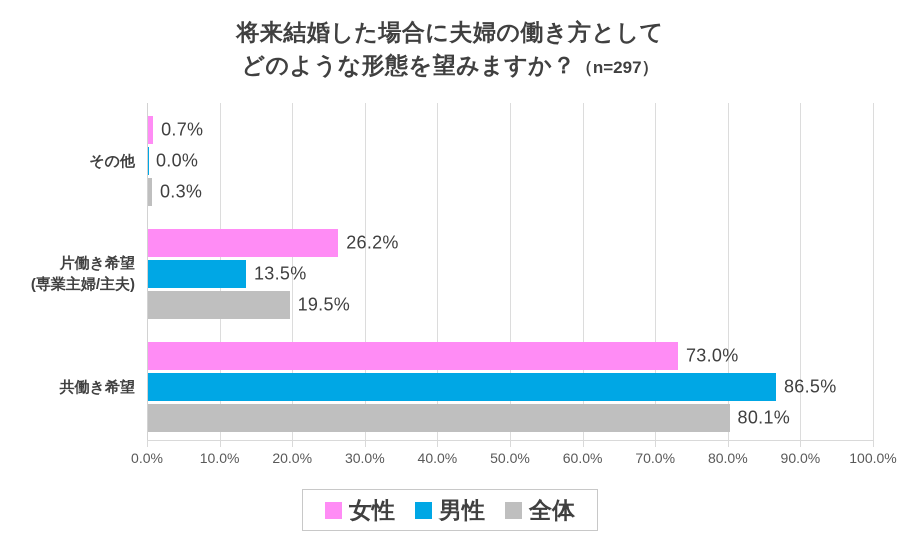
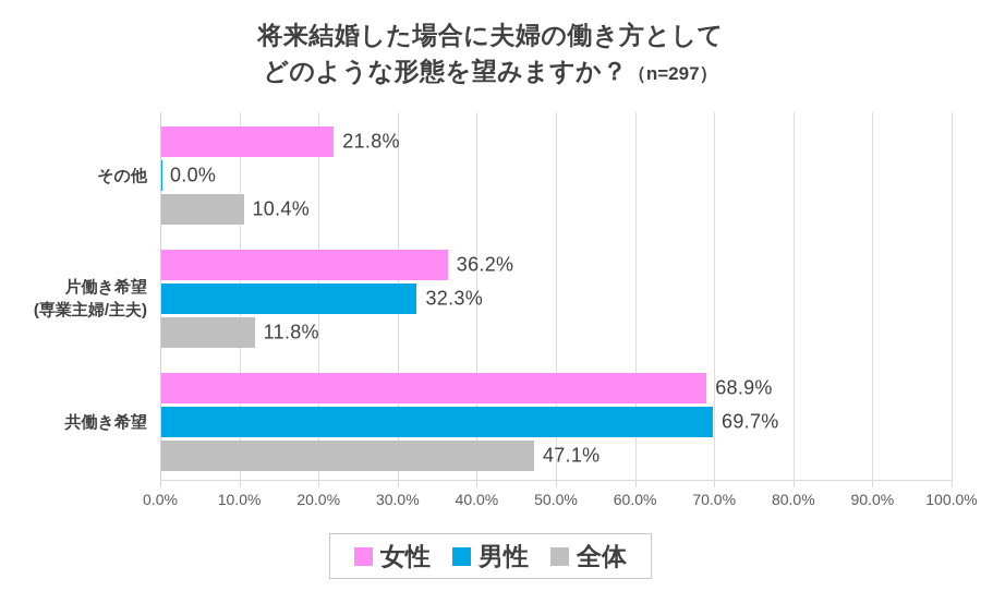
女性/その他: 0.7% -> 21.8%
全体/その他: 0.3% -> 10.4%
女性/片働き希望 (専業主婦/主夫): 26.2% -> 36.2%
男性/片働き希望 (専業主婦/主夫): 13.5% -> 32.3%
全体/片働き希望 (専業主婦/主夫): 19.5% -> 11.8%
女性/共働き希望: 73.0% -> 68.9%
男性/共働き希望: 86.5% -> 69.7%
全体/共働き希望: 80.1% -> 47.1%
